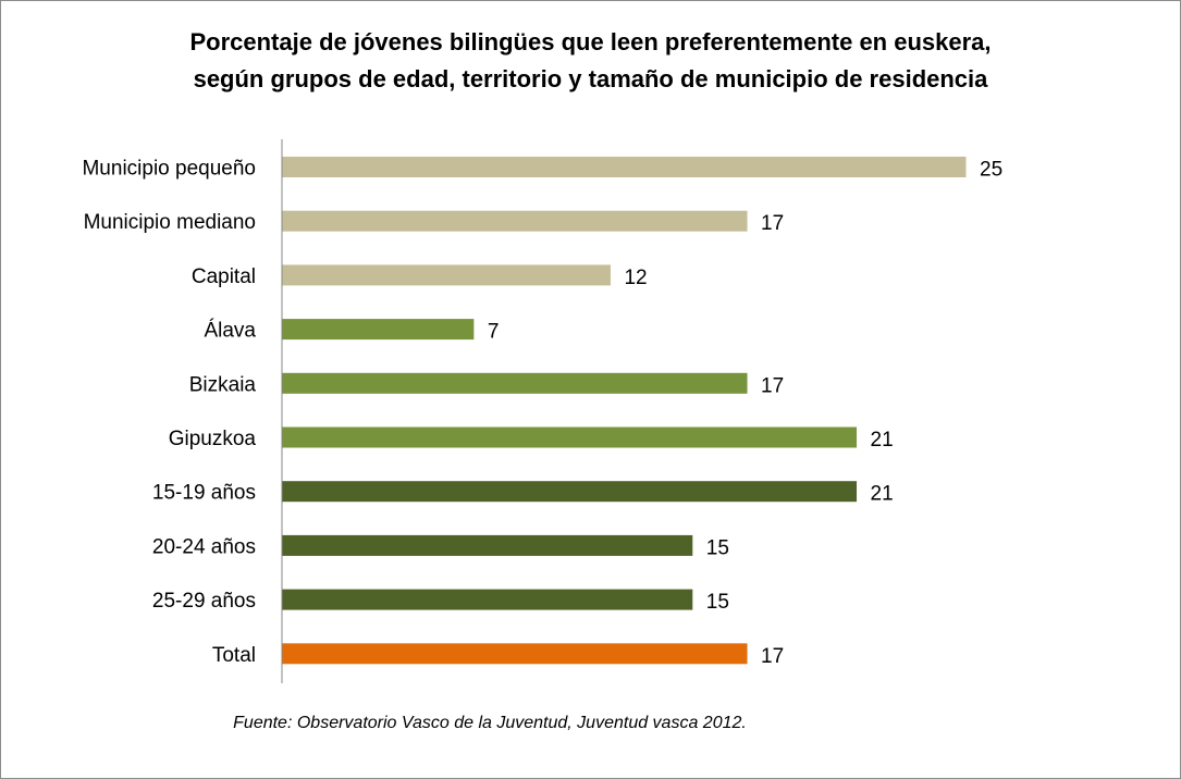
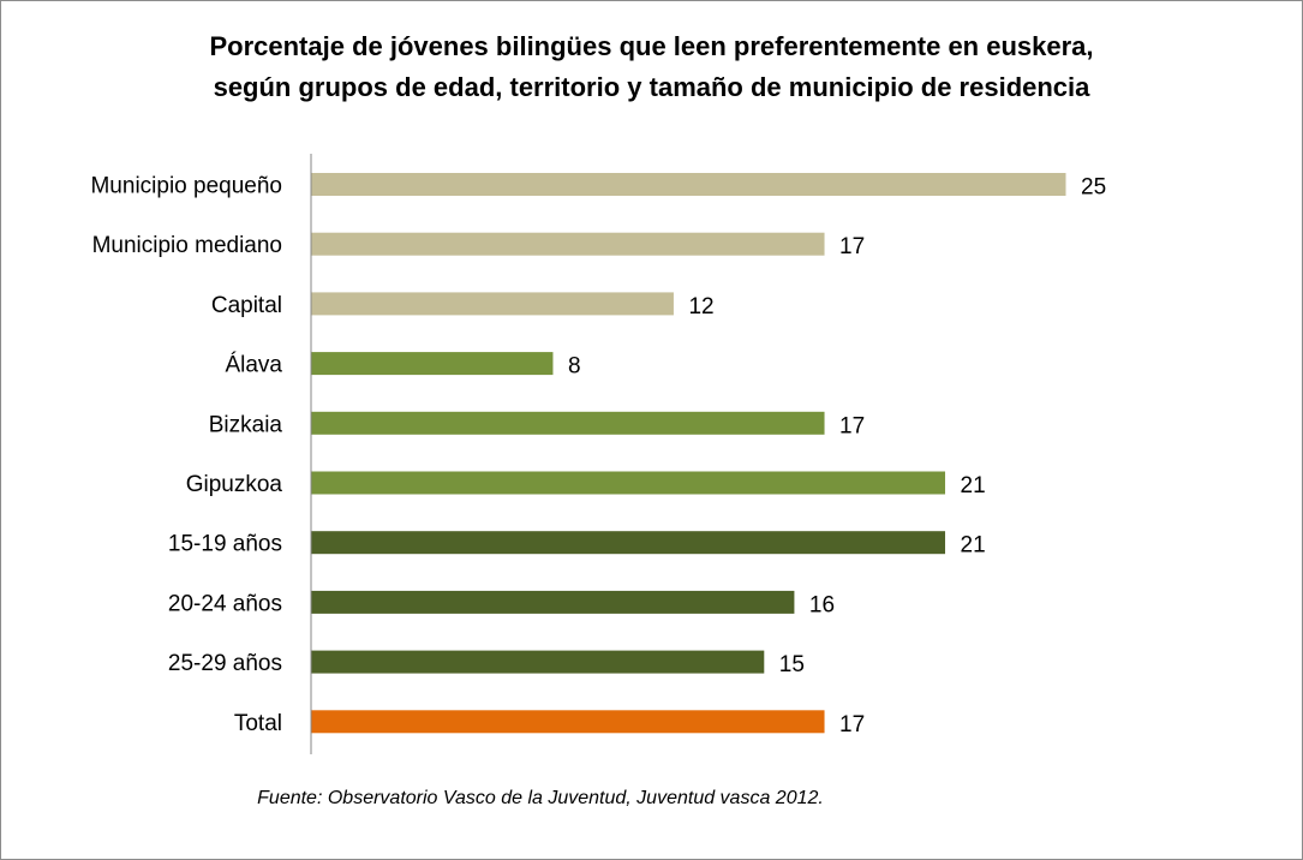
Álava: 7 -> 8
20-24 años: 15 -> 16
